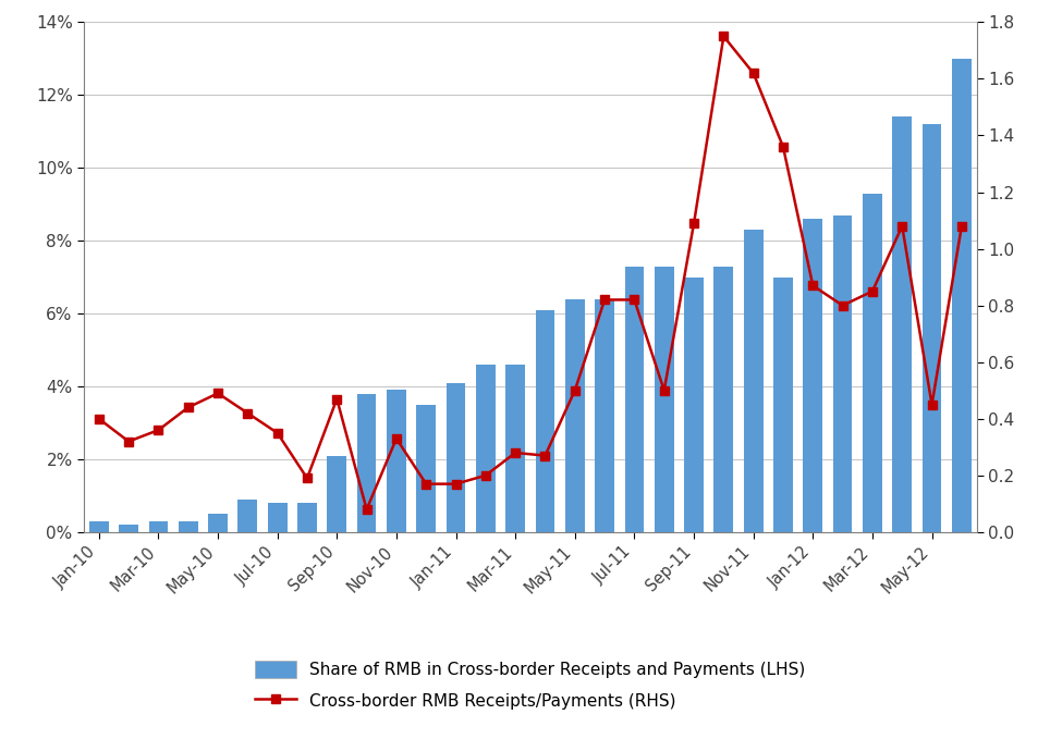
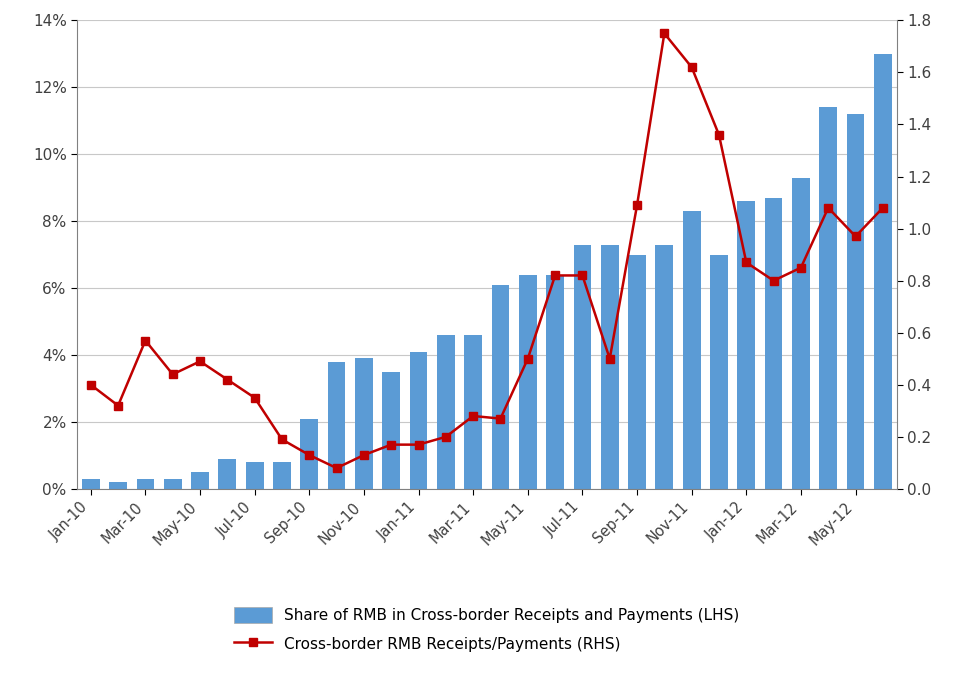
Cross-border RMB Receipts/Payments (RHS)/Mar-10: 0.36 -> 0.57
Cross-border RMB Receipts/Payments (RHS)/Sep-10: 0.47 -> 0.13
Cross-border RMB Receipts/Payments (RHS)/Nov-10: 0.33 -> 0.13
Cross-border RMB Receipts/Payments (RHS)/May-12: 0.45 -> 0.97
